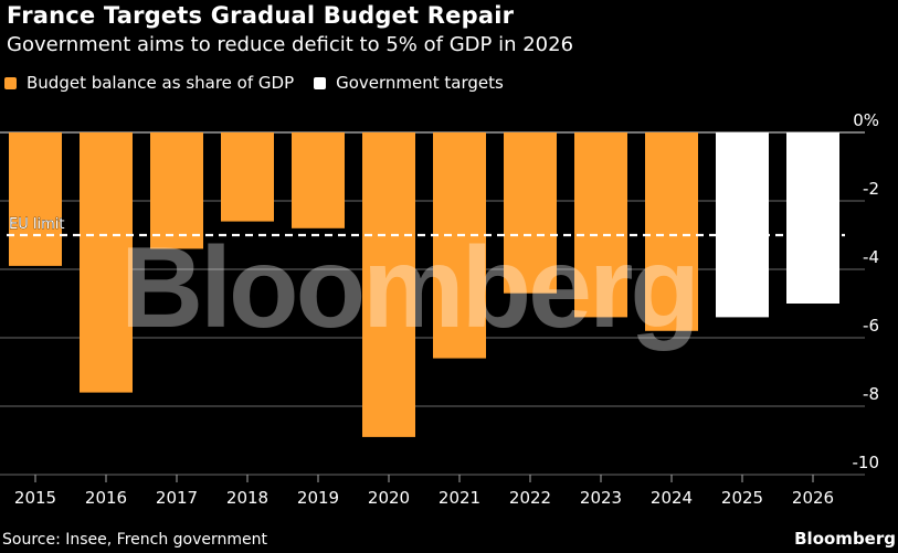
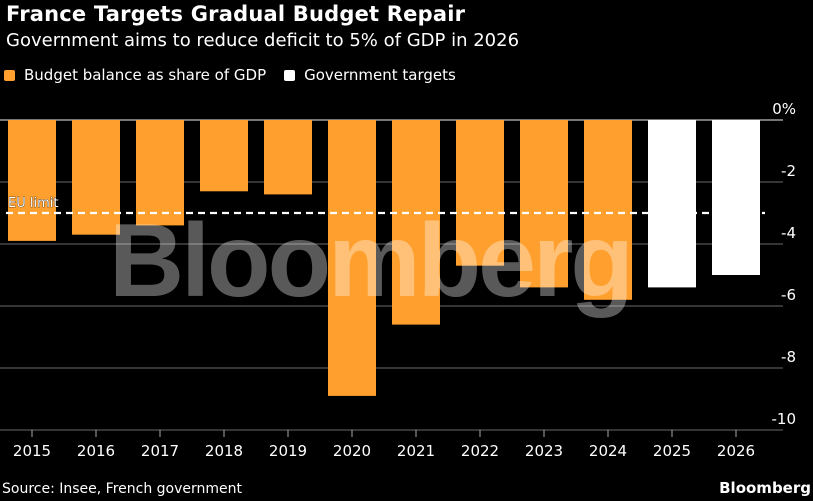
Budget balance as share of GDP/2016: -7.6% -> -3.7%
Budget balance as share of GDP/2018: -2.6% -> -2.3%
Budget balance as share of GDP/2019: -2.8% -> -2.4%
